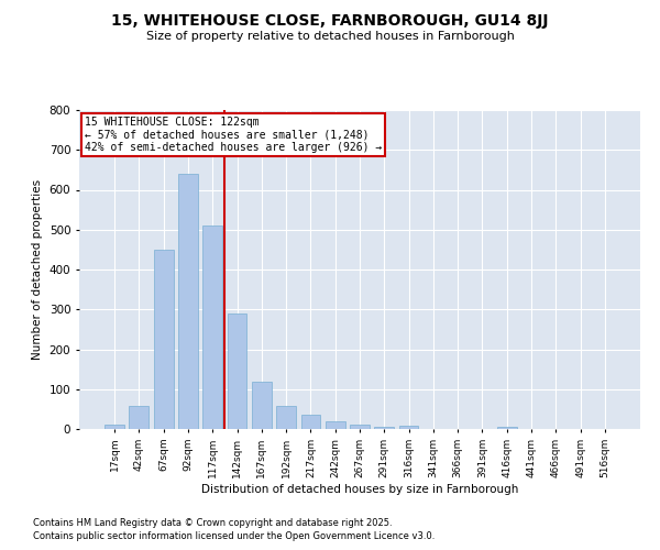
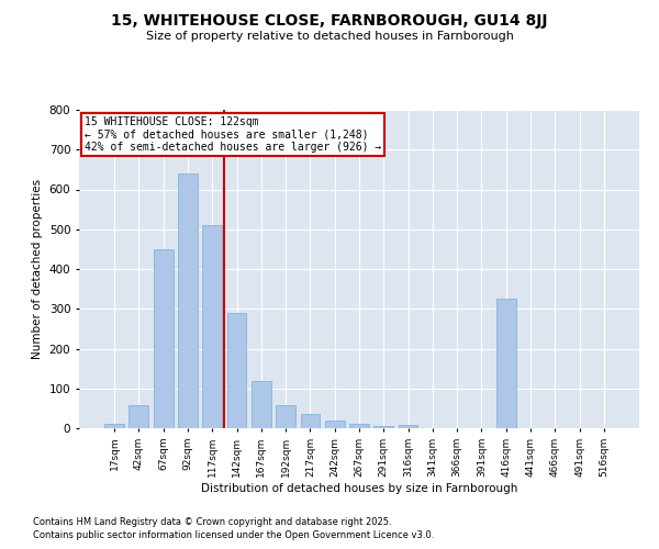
416sqm: 5 -> 325
